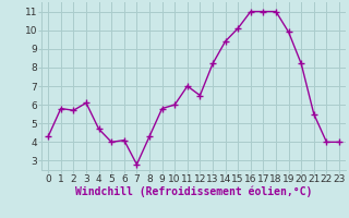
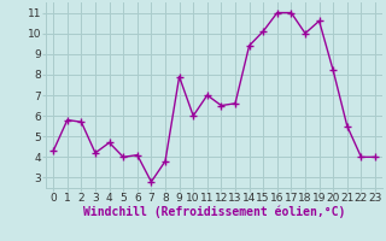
3: 6.1 -> 4.2
8: 4.3 -> 3.8
9: 5.8 -> 7.9
13: 8.2 -> 6.6
18: 11.0 -> 10.0
19: 9.9 -> 10.6
